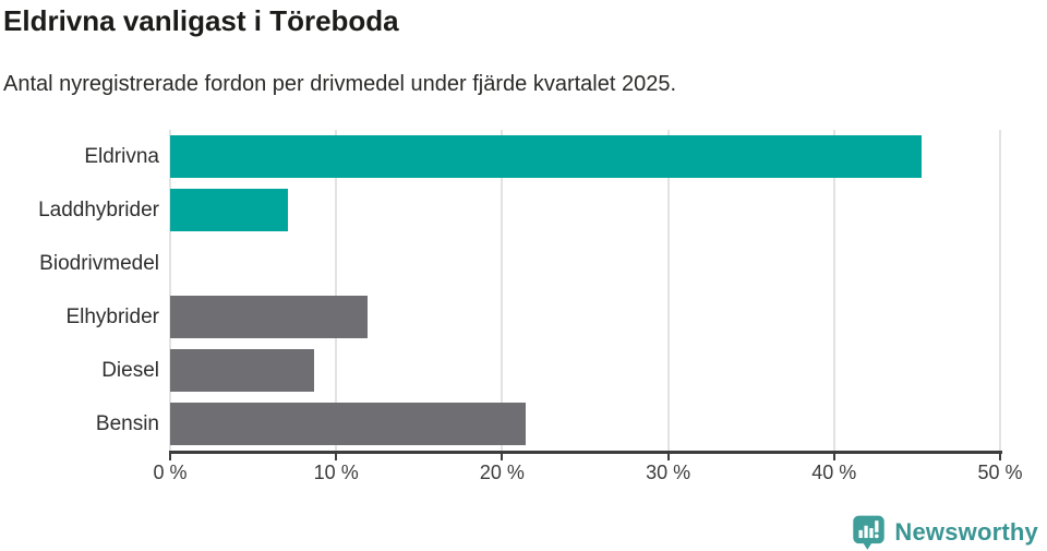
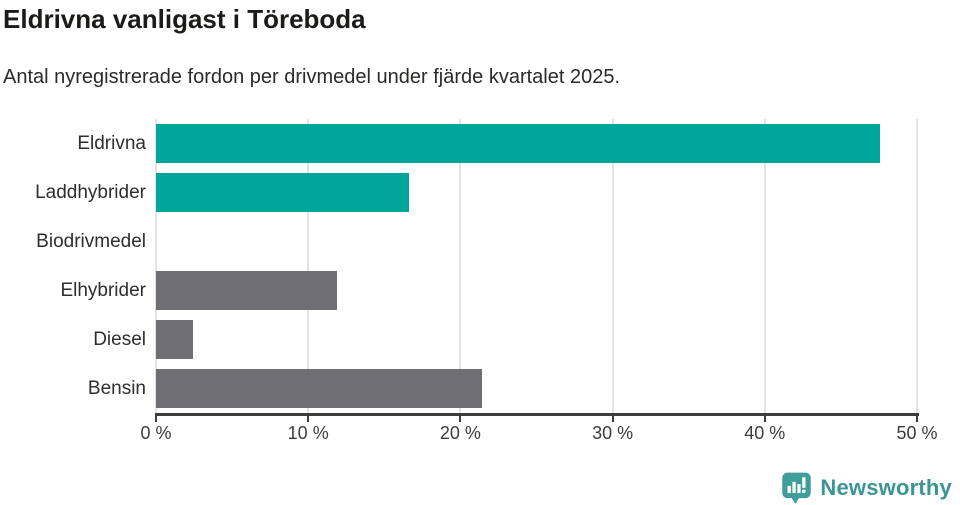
Eldrivna: 45.3% -> 47.6%
Laddhybrider: 7.1% -> 16.6%
Diesel: 8.7% -> 2.4%
